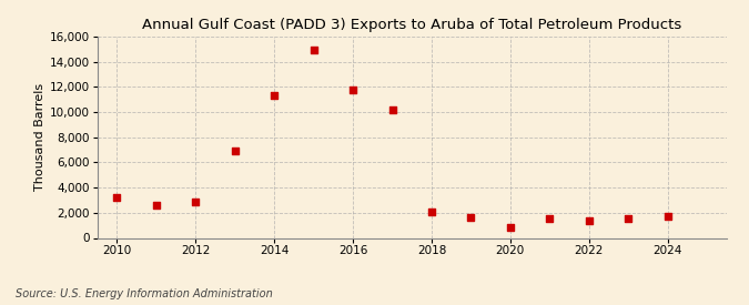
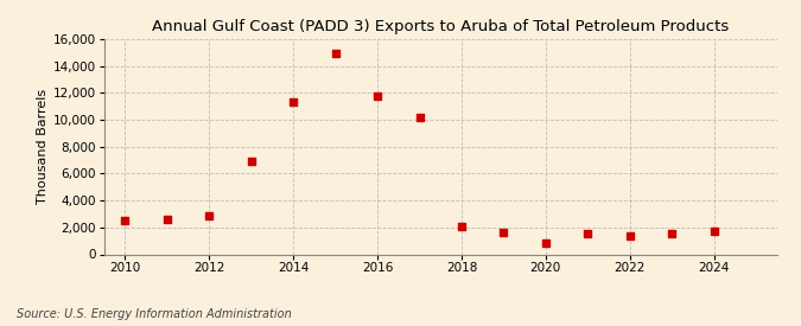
2010: 3,200 -> 2,500
